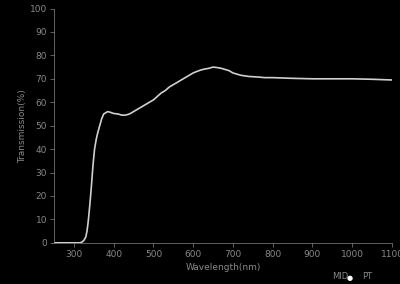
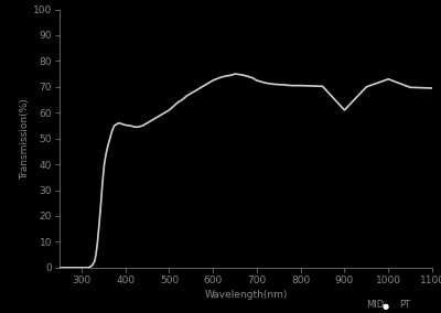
900: 70.0 -> 61.0
1000: 70.0 -> 73.0
